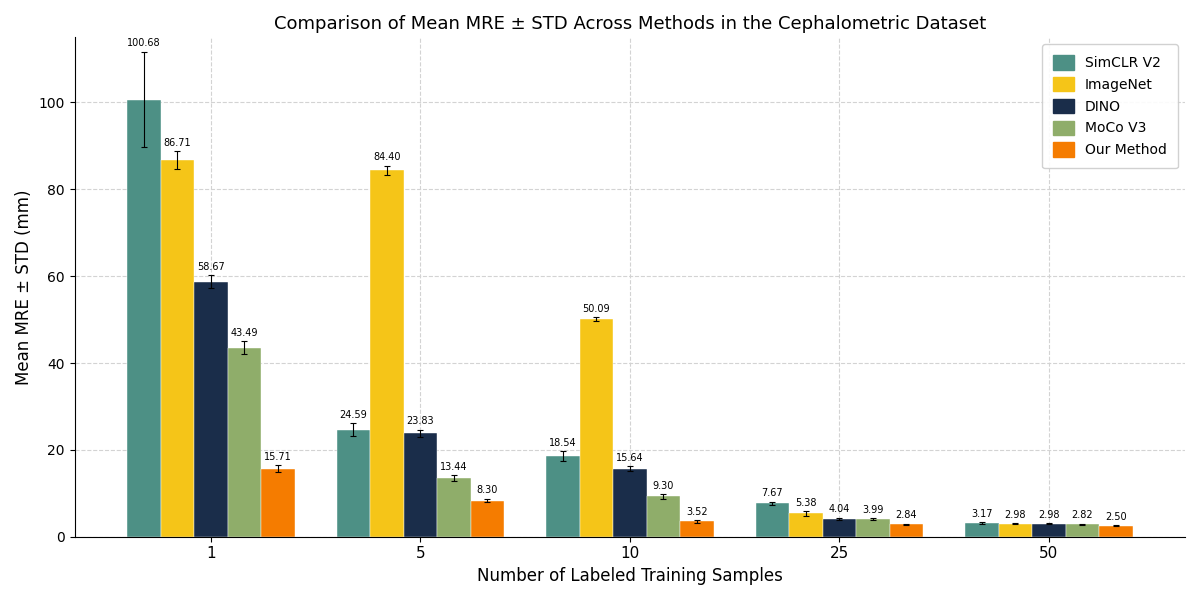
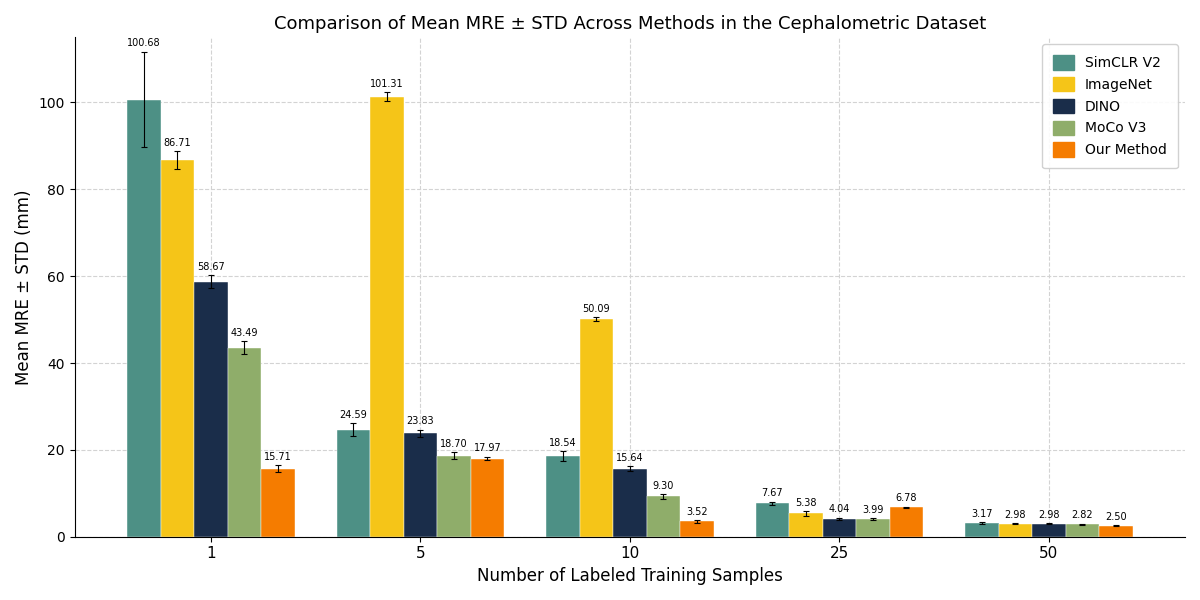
ImageNet/5: 84.40 -> 101.31
MoCo V3/5: 13.44 -> 18.70
Our Method/5: 8.30 -> 17.97
Our Method/25: 2.84 -> 6.78
